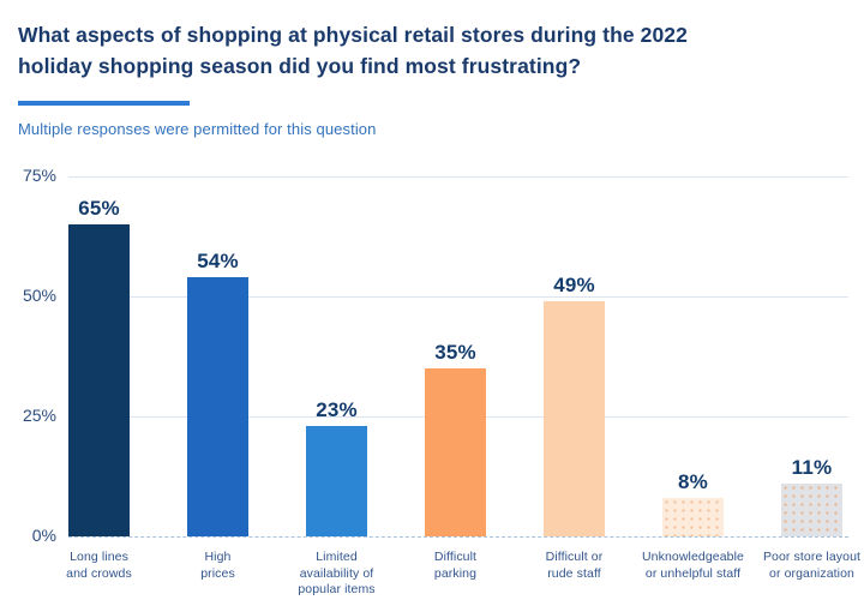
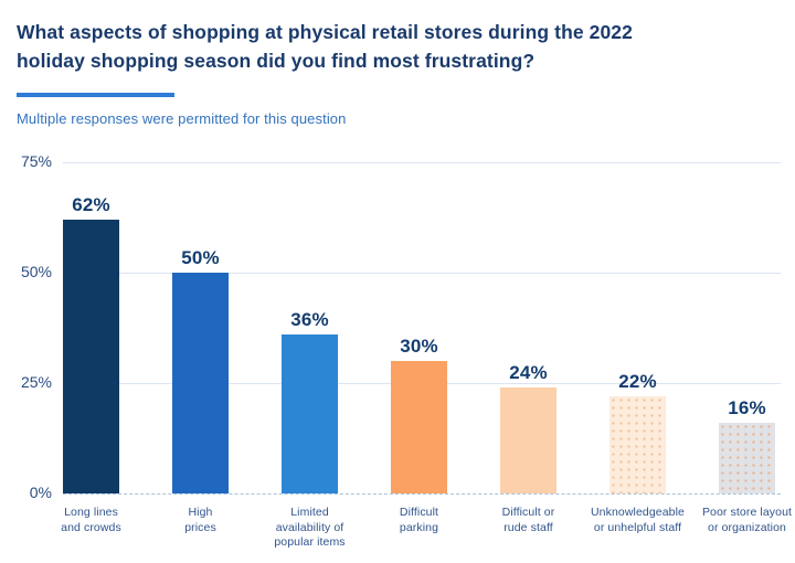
Long lines and crowds: 65% -> 62%
High prices: 54% -> 50%
Limited availability of popular items: 23% -> 36%
Difficult parking: 35% -> 30%
Difficult or rude staff: 49% -> 24%
Unknowledgeable or unhelpful staff: 8% -> 22%
Poor store layout or organization: 11% -> 16%
